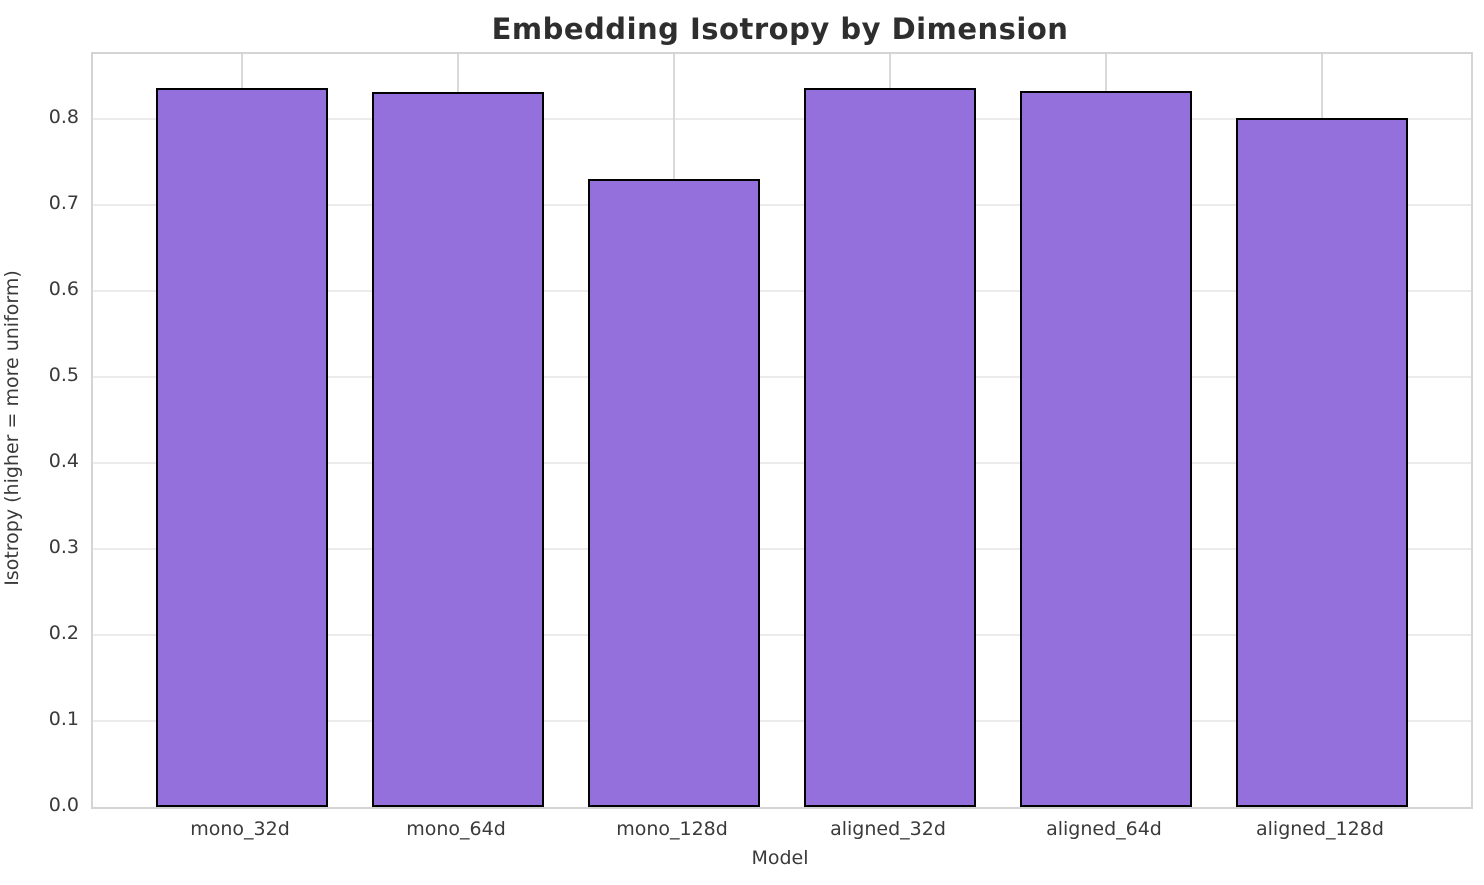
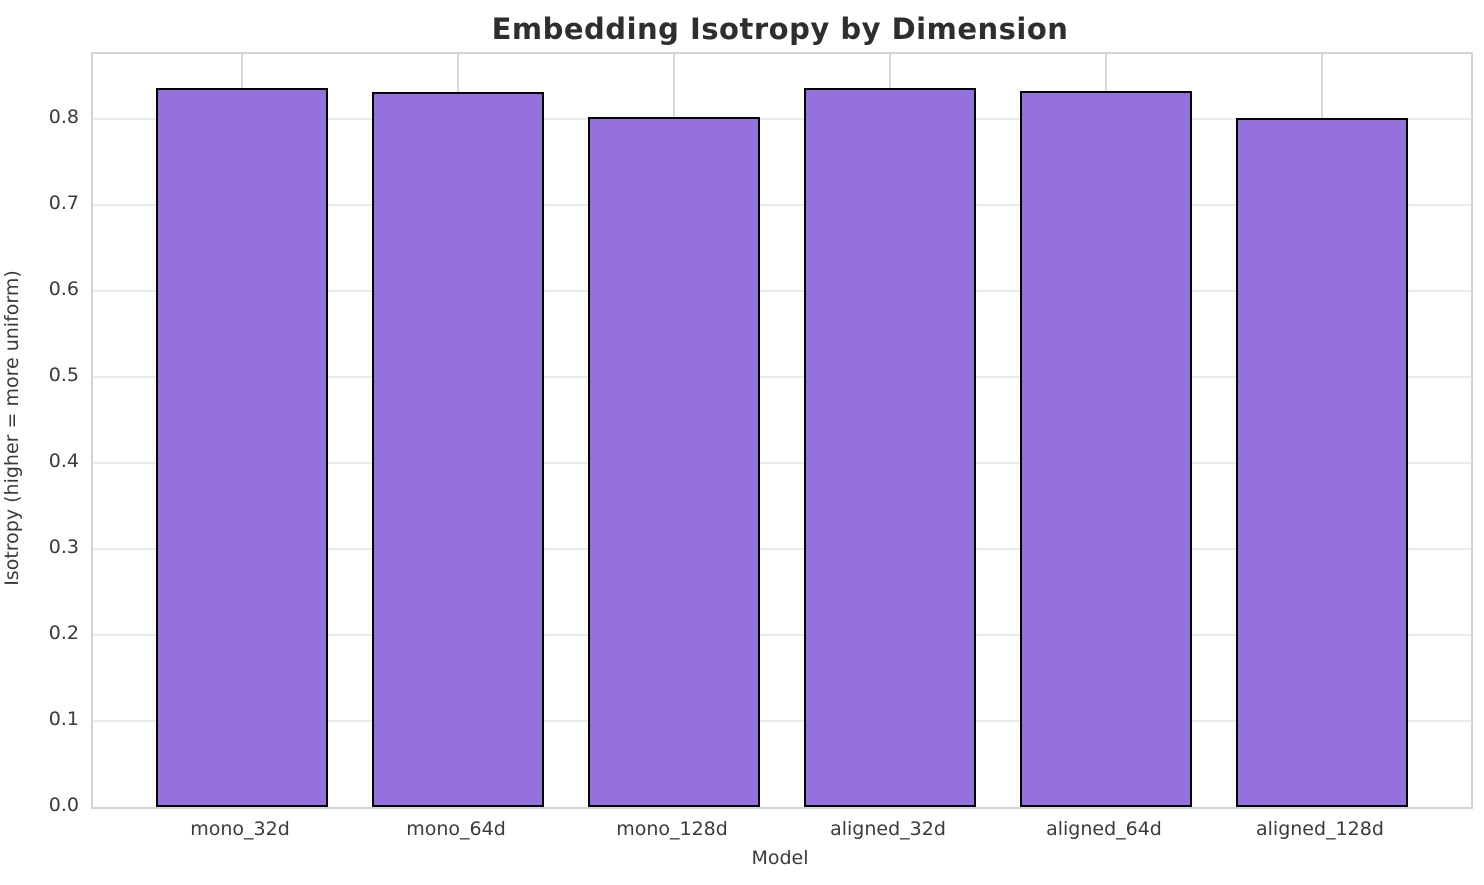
mono_128d: 0.73 -> 0.80
